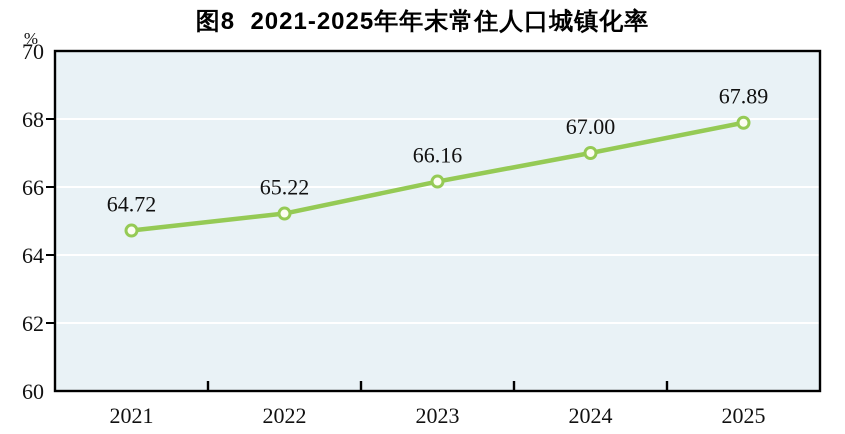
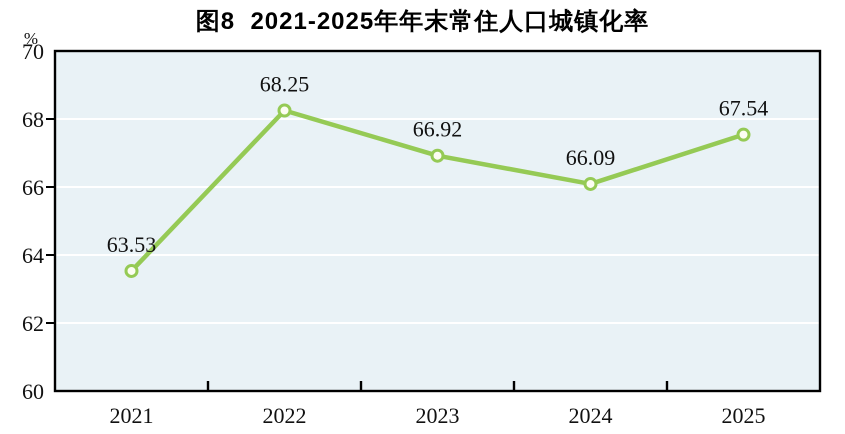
2021: 64.72 -> 63.53
2022: 65.22 -> 68.25
2023: 66.16 -> 66.92
2024: 67.00 -> 66.09
2025: 67.89 -> 67.54
